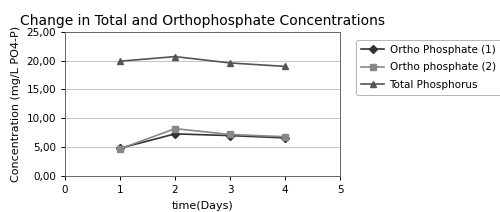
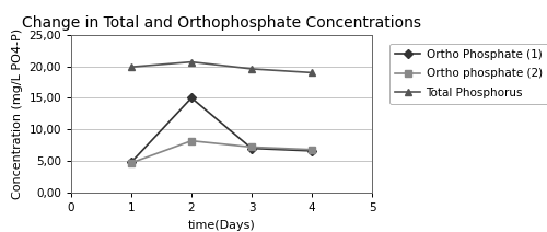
Ortho Phosphate (1)/2: 7,3 -> 15,0
